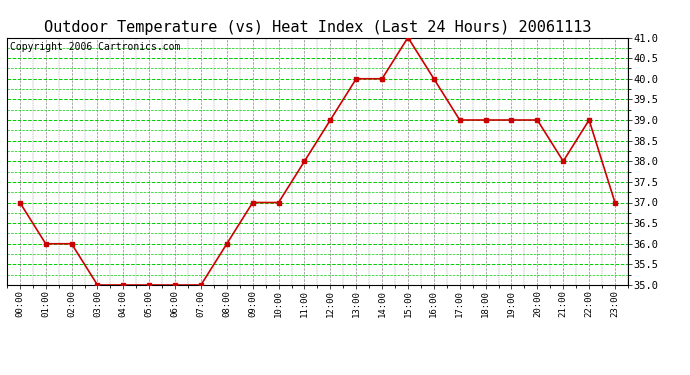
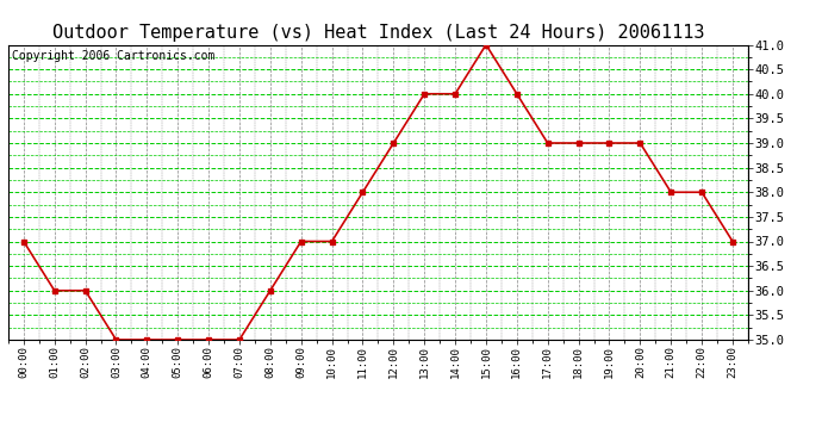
22:00: 39 -> 38
